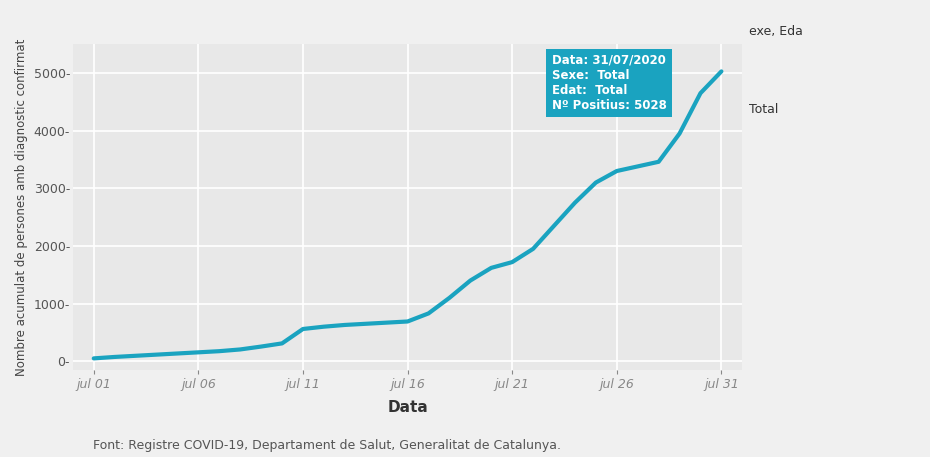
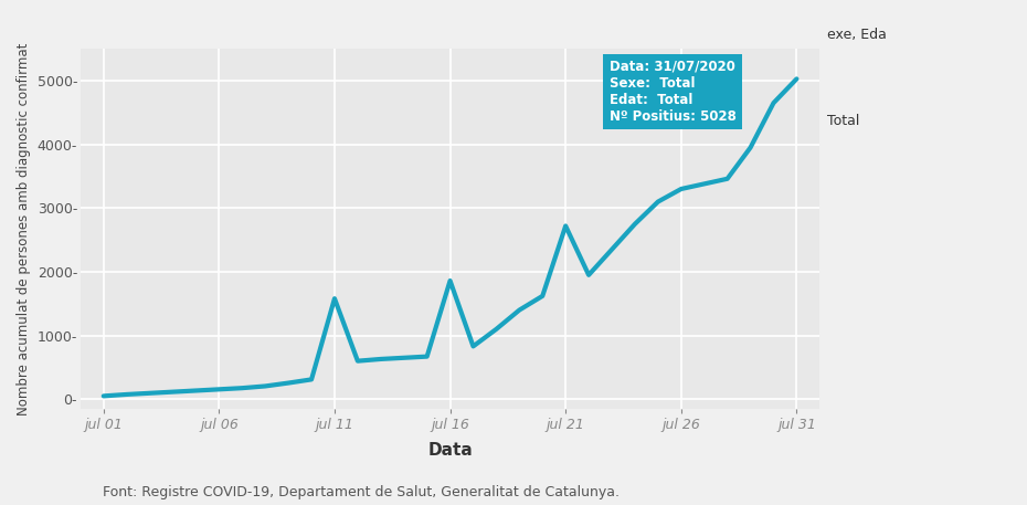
jul 11: 560- -> 1580-
jul 16: 690- -> 1860-
jul 21: 1720- -> 2720-
